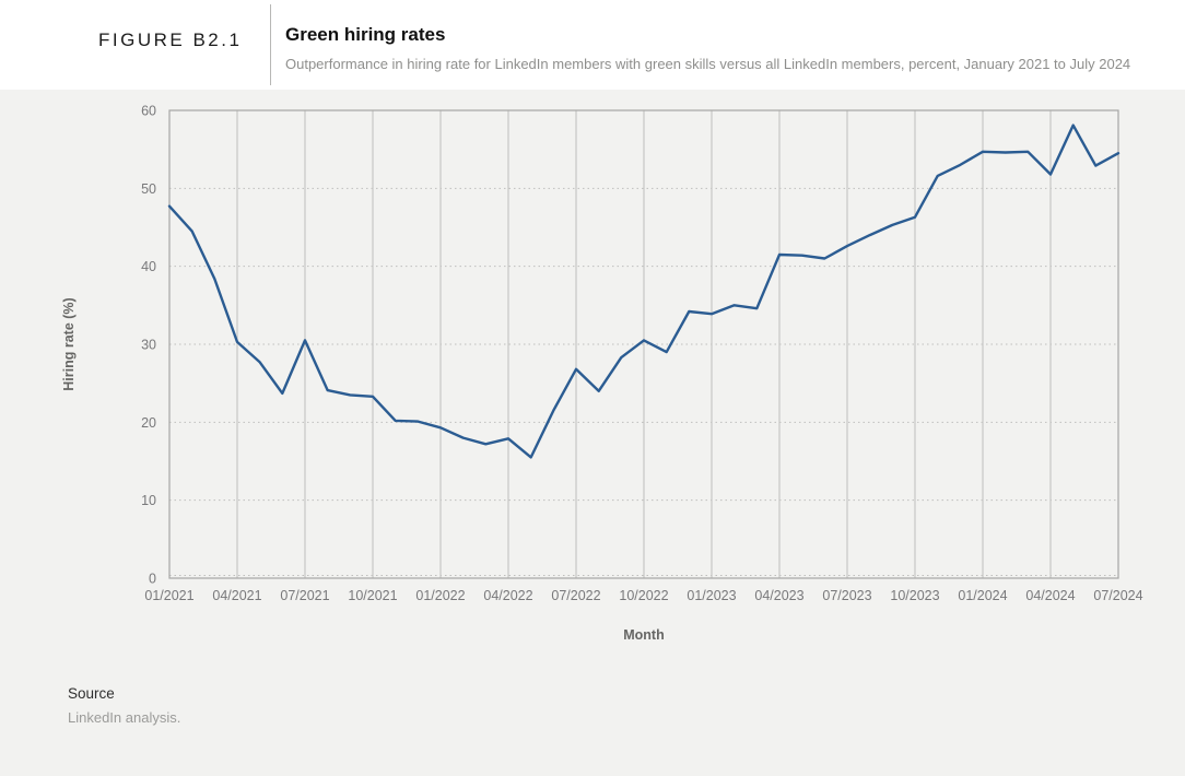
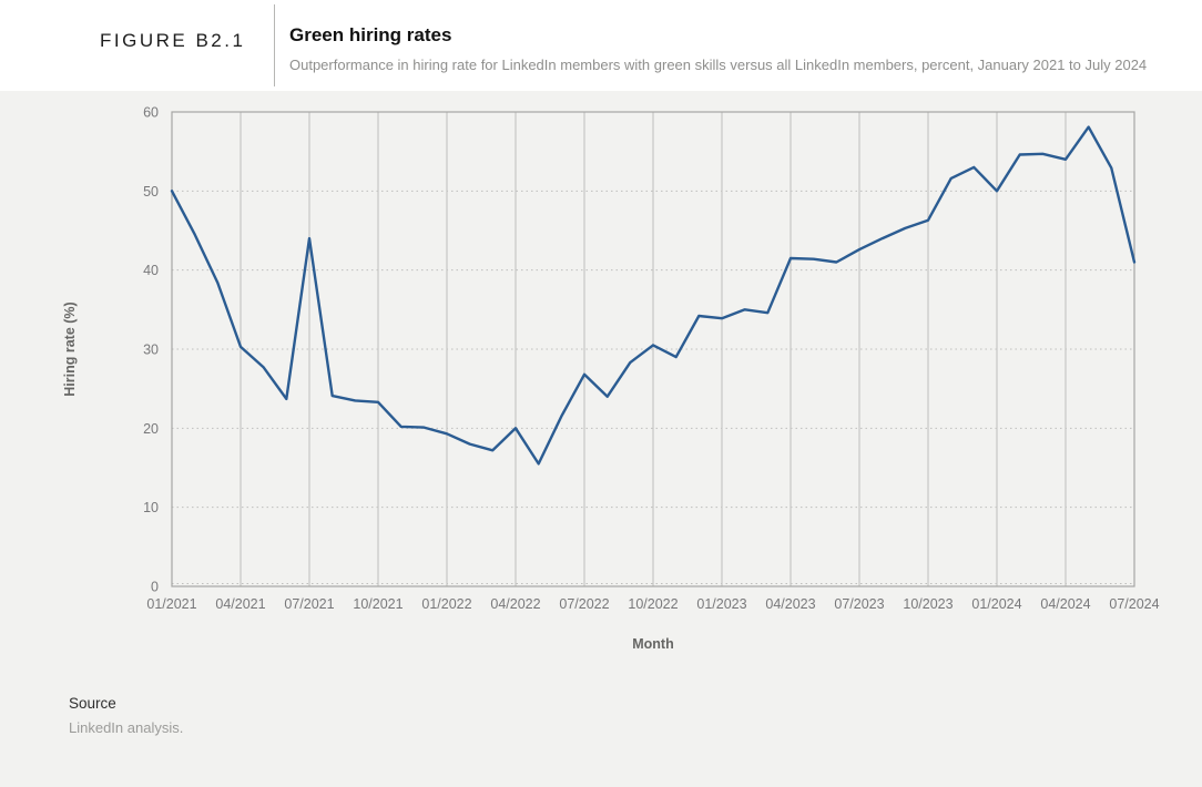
01/2021: 48 -> 50
07/2021: 30 -> 44
04/2022: 18 -> 20
01/2024: 55 -> 50
04/2024: 52 -> 54
07/2024: 54 -> 41
